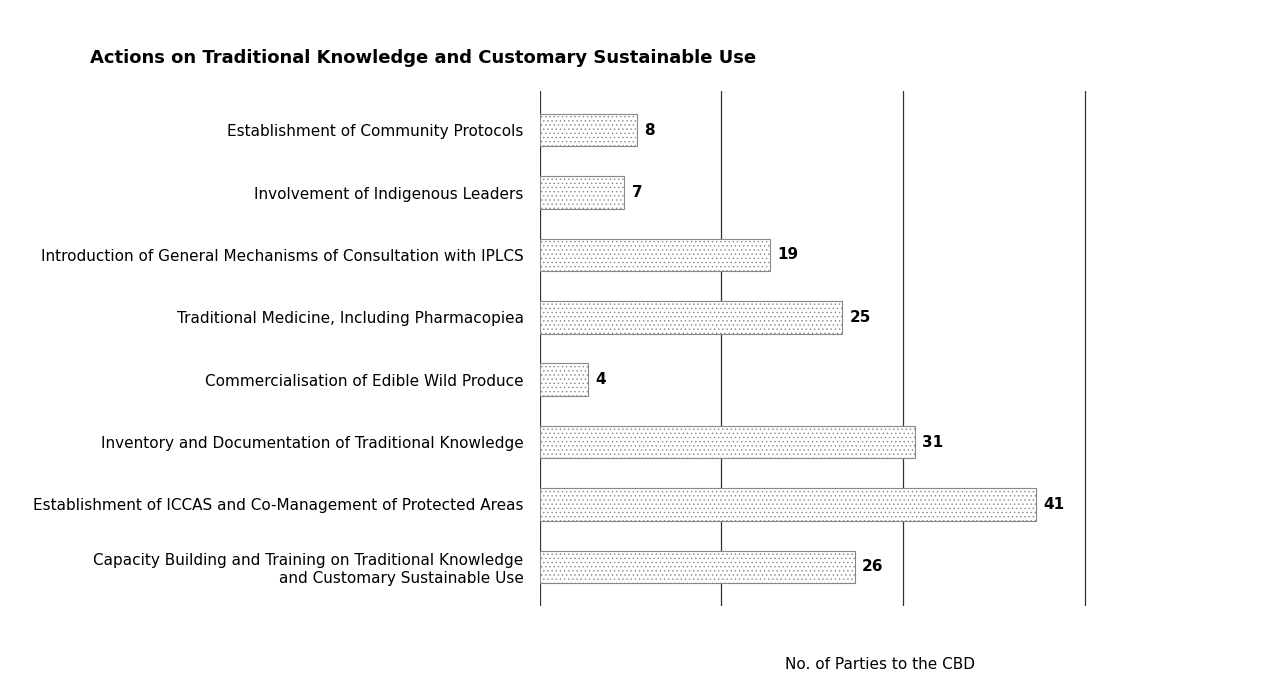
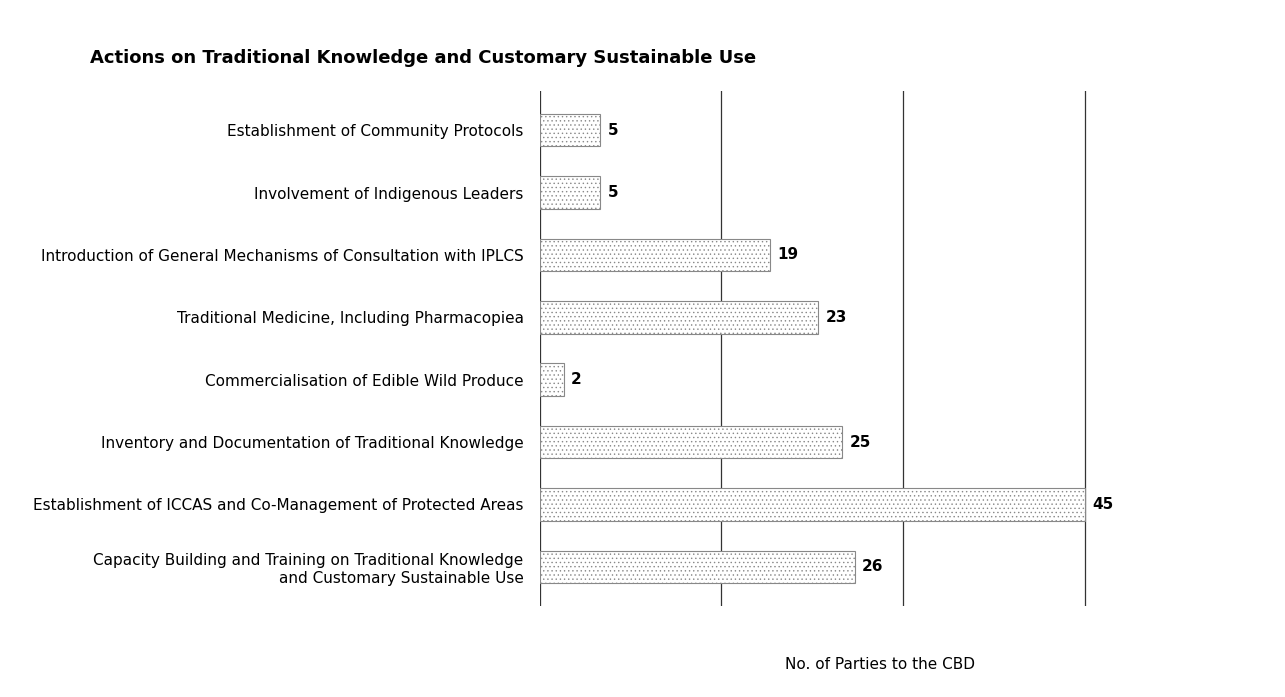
Establishment of Community Protocols: 8 -> 5
Involvement of Indigenous Leaders: 7 -> 5
Traditional Medicine, Including Pharmacopiea: 25 -> 23
Commercialisation of Edible Wild Produce: 4 -> 2
Inventory and Documentation of Traditional Knowledge: 31 -> 25
Establishment of ICCAS and Co-Management of Protected Areas: 41 -> 45
